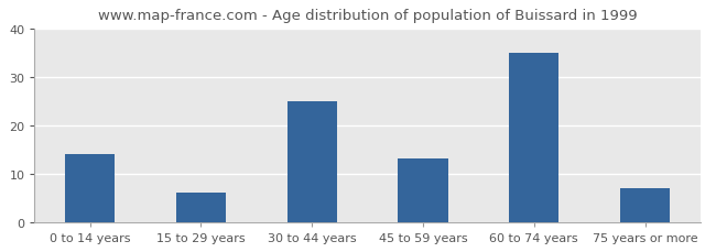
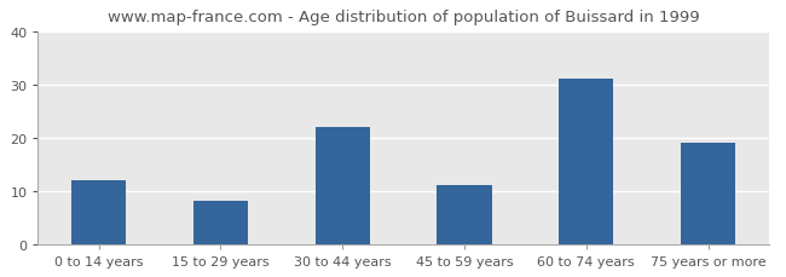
0 to 14 years: 14 -> 12
15 to 29 years: 6 -> 8
30 to 44 years: 25 -> 22
45 to 59 years: 13 -> 11
60 to 74 years: 35 -> 31
75 years or more: 7 -> 19
